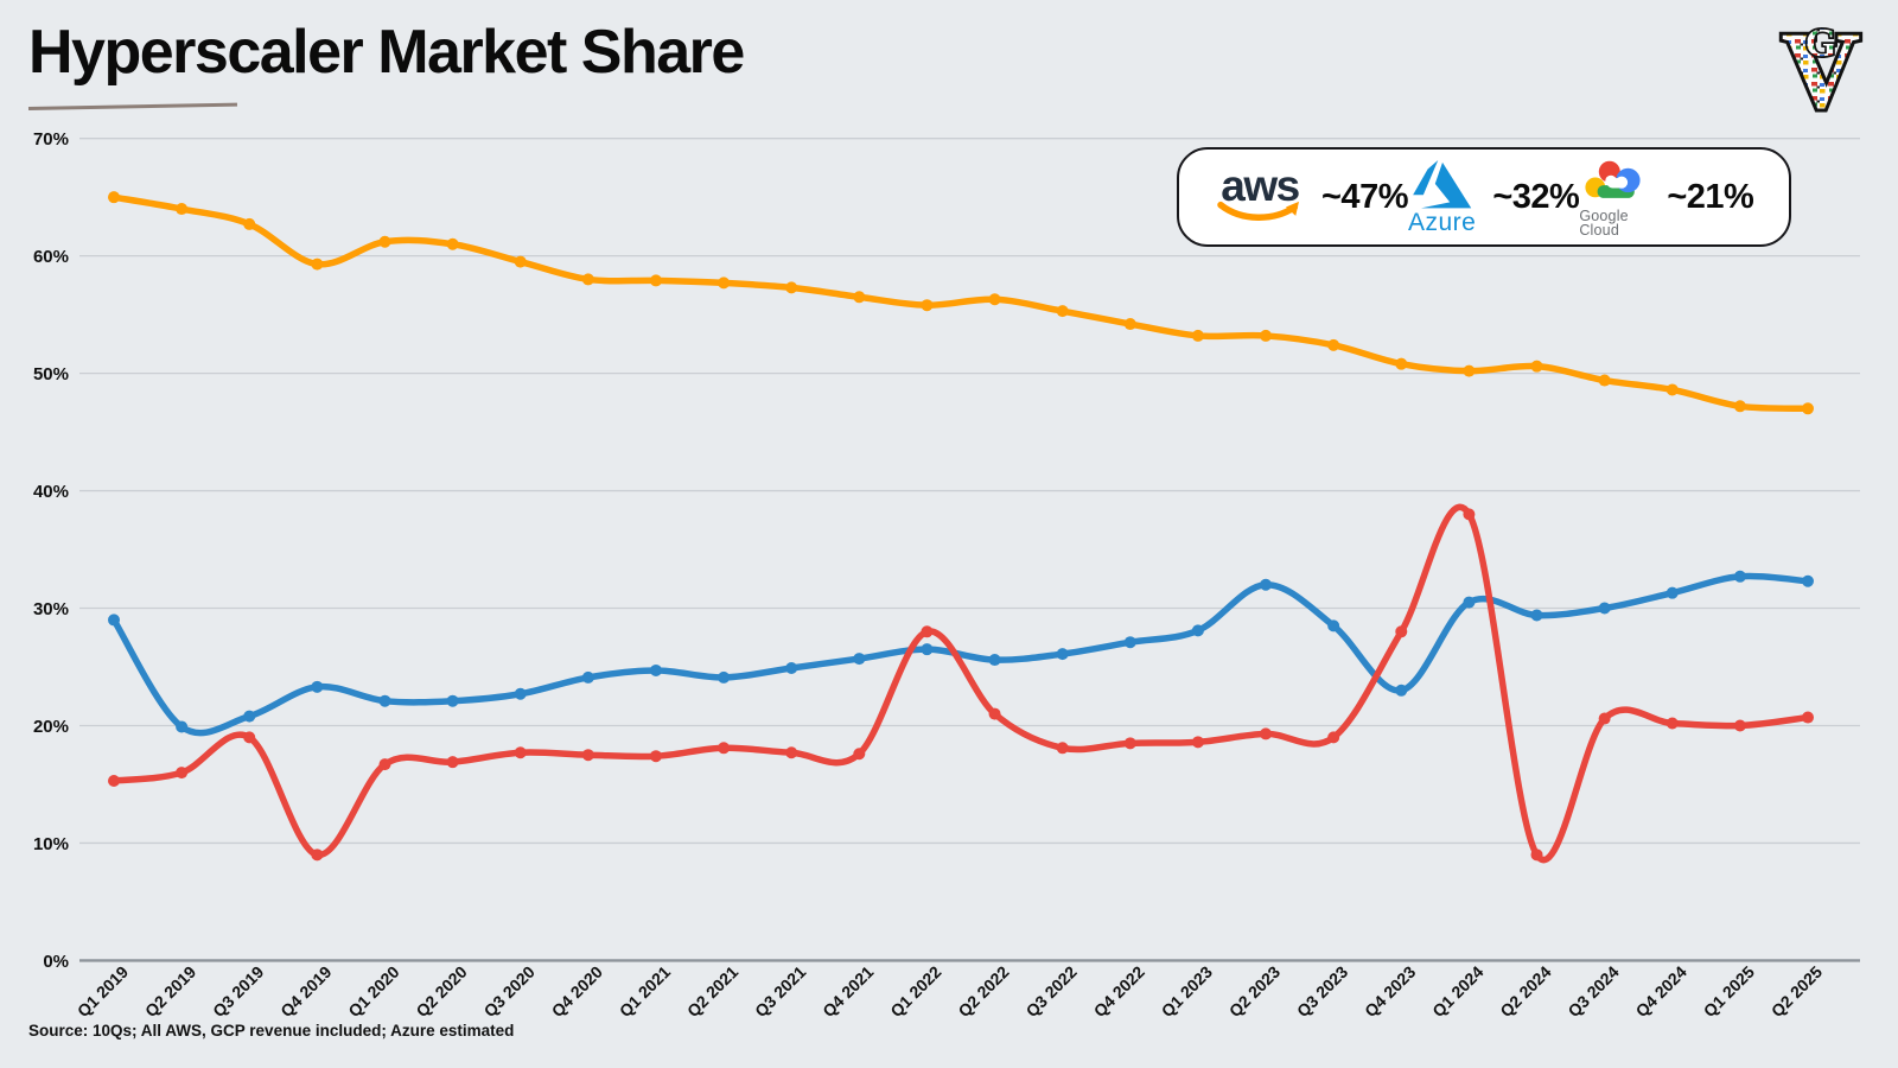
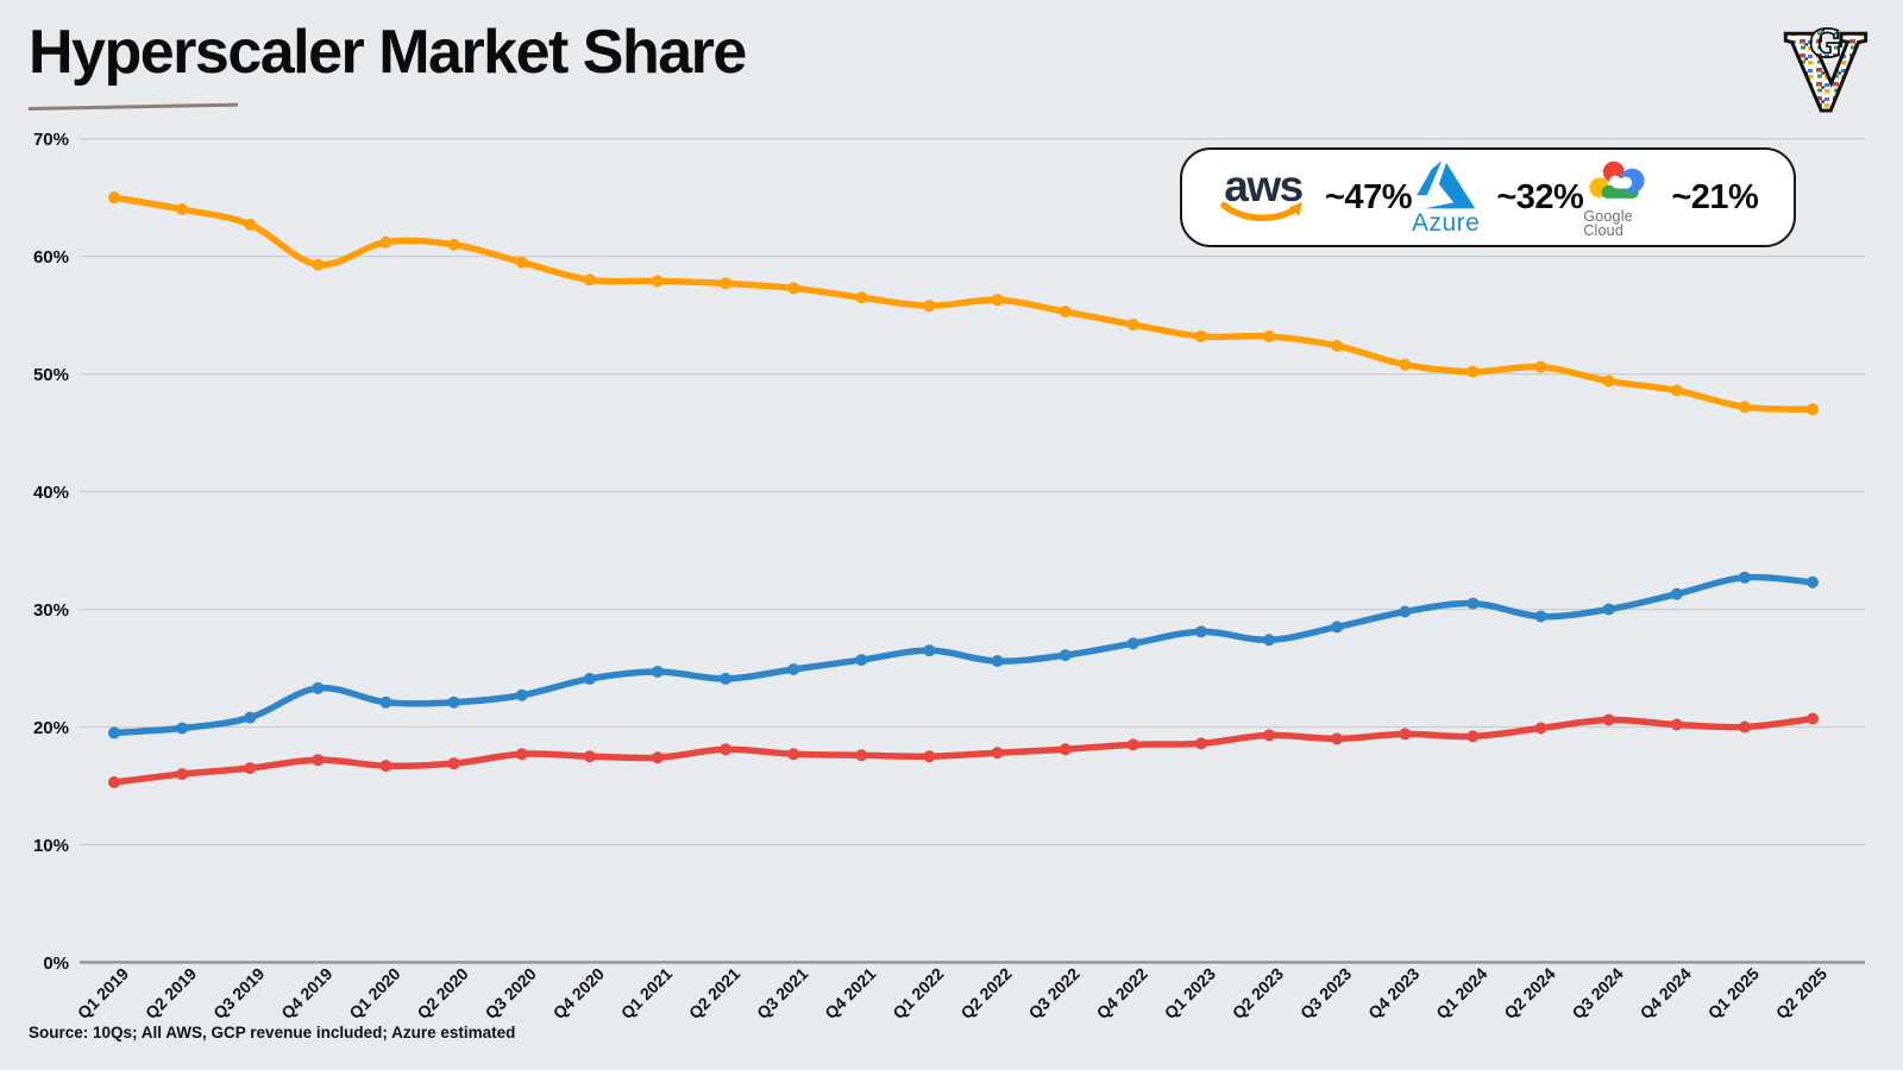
Azure/Q1 2019: 29% -> 20%
Google Cloud/Q3 2019: 19% -> 16%
Google Cloud/Q4 2019: 9% -> 17%
Google Cloud/Q1 2022: 28% -> 18%
Google Cloud/Q2 2022: 21% -> 18%
Azure/Q2 2023: 32% -> 27%
Azure/Q4 2023: 23% -> 30%
Google Cloud/Q4 2023: 28% -> 19%
Google Cloud/Q1 2024: 38% -> 19%
Google Cloud/Q2 2024: 9% -> 20%
